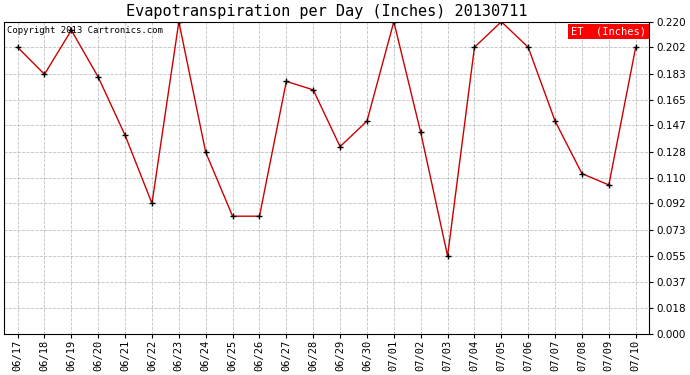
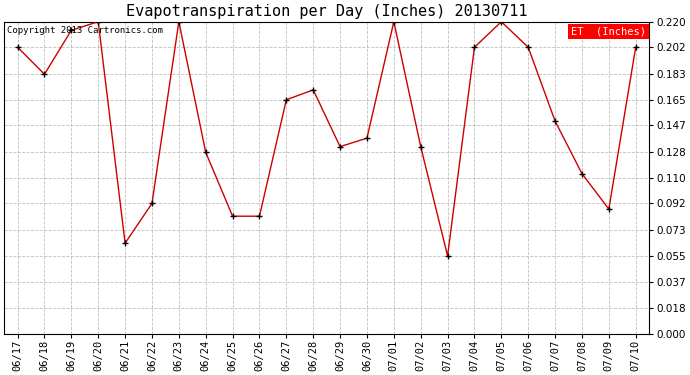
06/20: 0.181 -> 0.220
06/21: 0.140 -> 0.064
06/27: 0.178 -> 0.165
06/30: 0.150 -> 0.138
07/02: 0.142 -> 0.132
07/09: 0.105 -> 0.088
